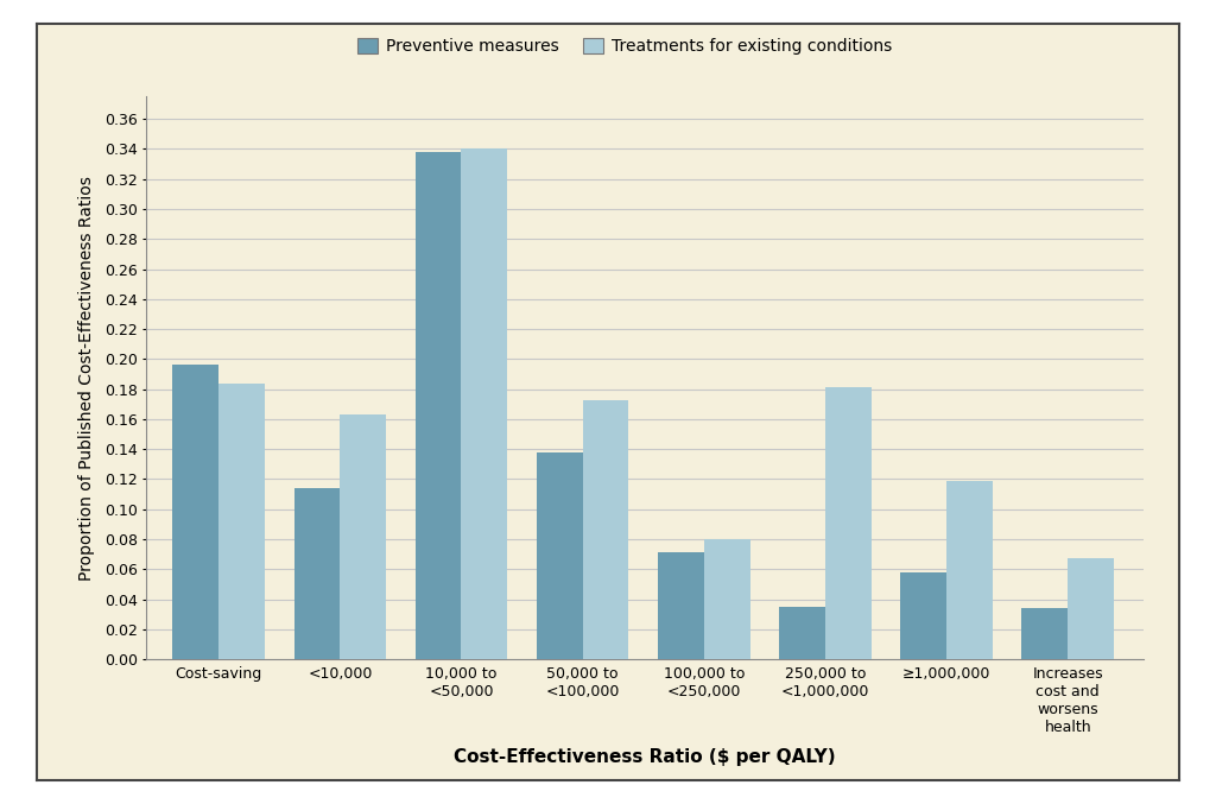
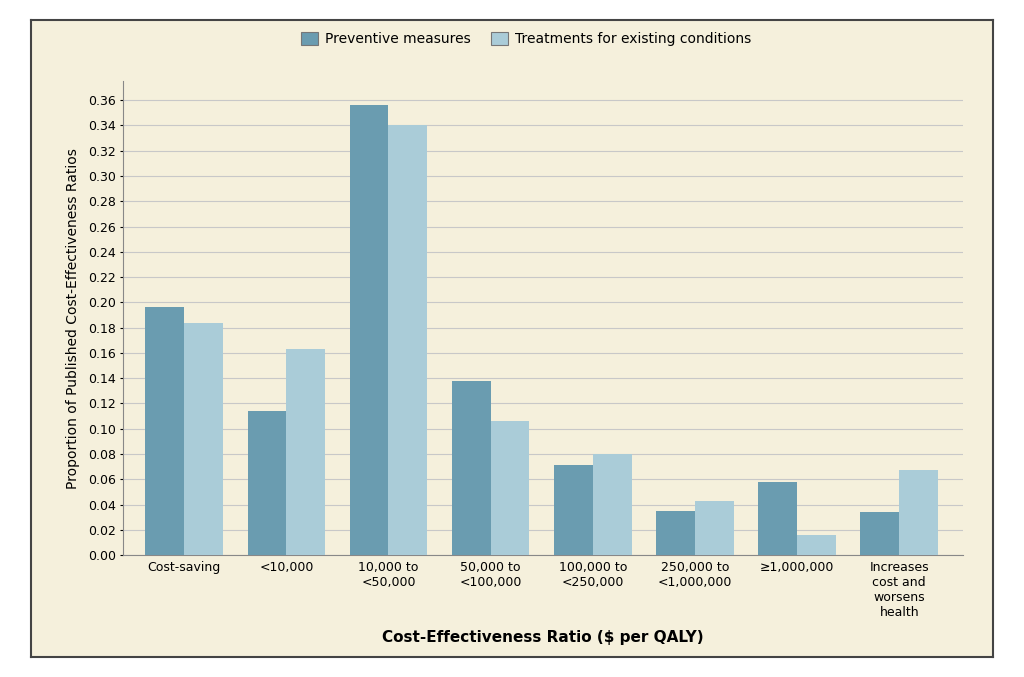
Preventive measures/10,000 to <50,000: 0.338 -> 0.356
Treatments for existing conditions/50,000 to <100,000: 0.173 -> 0.106
Treatments for existing conditions/250,000 to <1,000,000: 0.181 -> 0.043
Treatments for existing conditions/≥1,000,000: 0.119 -> 0.016
